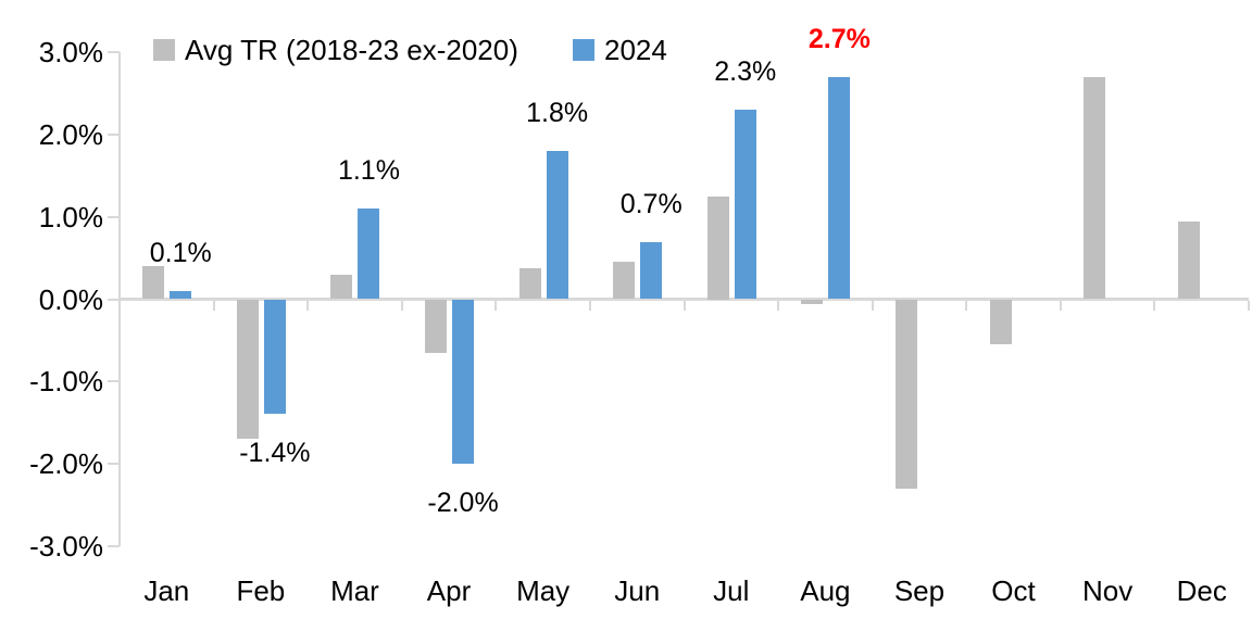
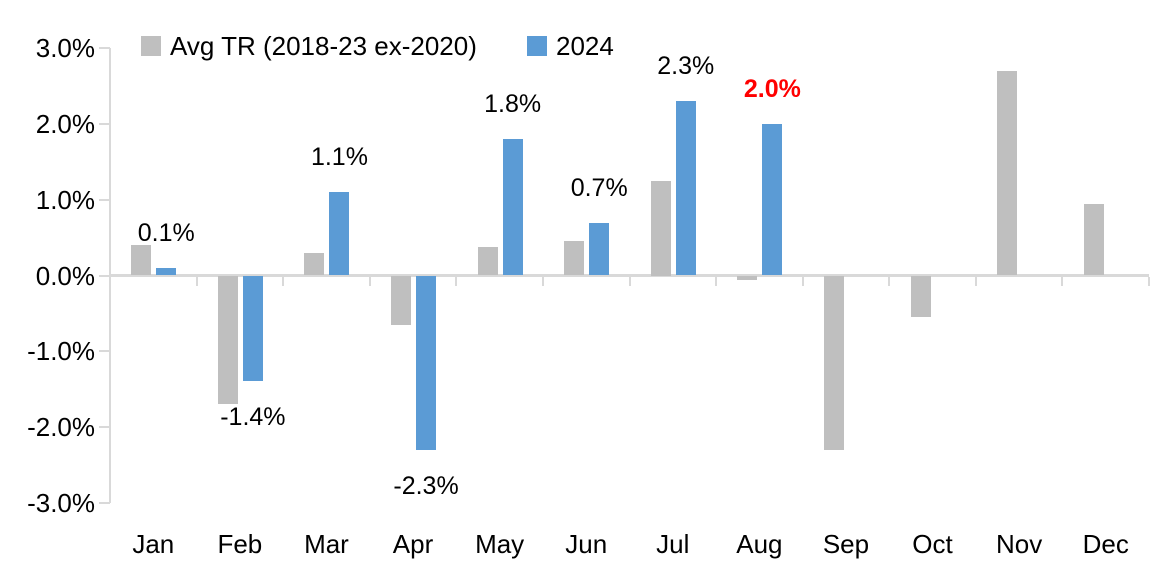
2024/Apr: -2.0% -> -2.3%
2024/Aug: 2.7% -> 2.0%
